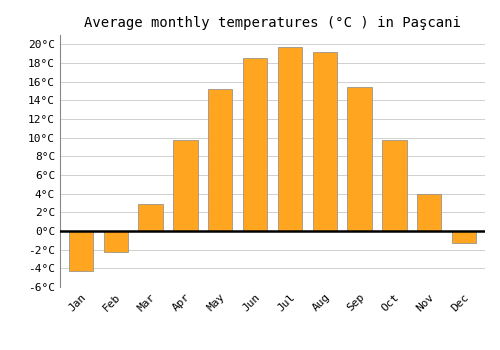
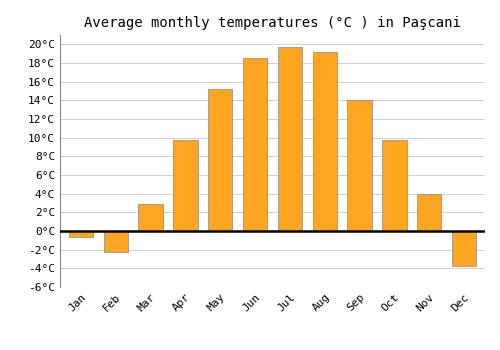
Jan: -4.3°C -> -0.6°C
Sep: 15.4°C -> 14.0°C
Dec: -1.3°C -> -3.8°C
